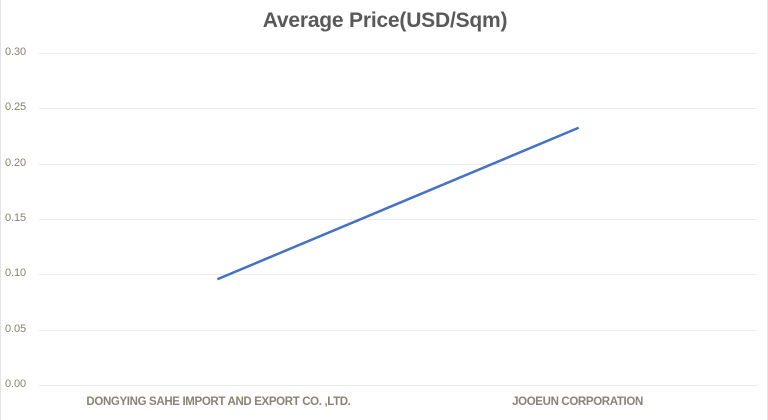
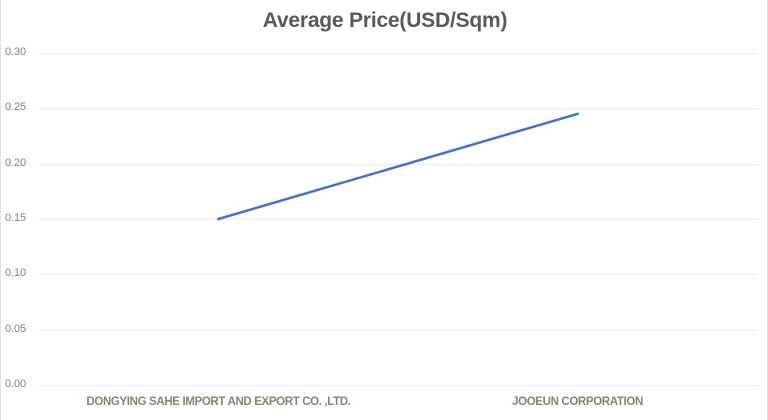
DONGYING SAHE IMPORT AND EXPORT CO. ,LTD.: 0.096 -> 0.150
JOOEUN CORPORATION: 0.232 -> 0.245
